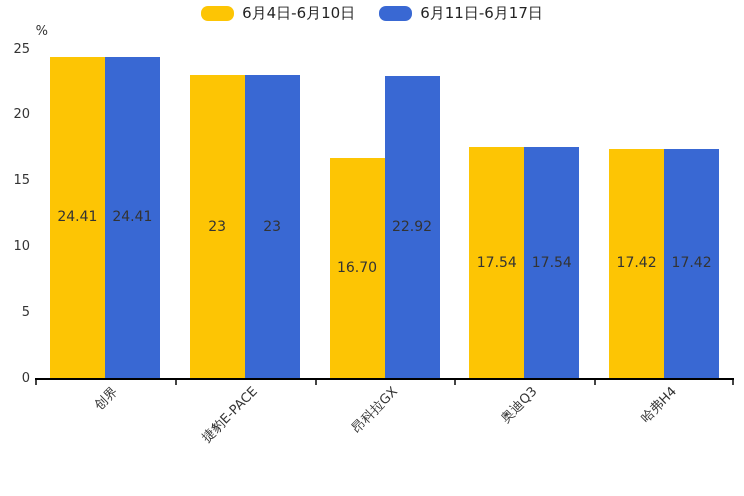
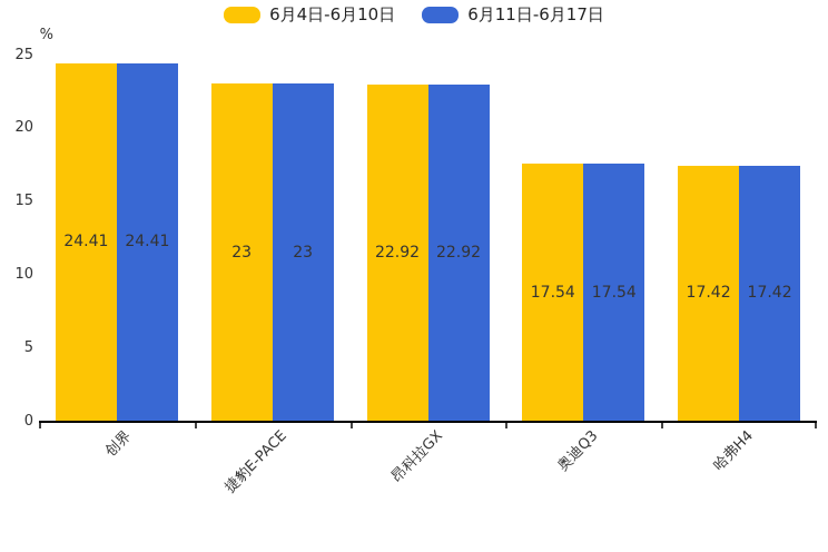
6月4日-6月10日/昂科拉GX: 16.70 -> 22.92
